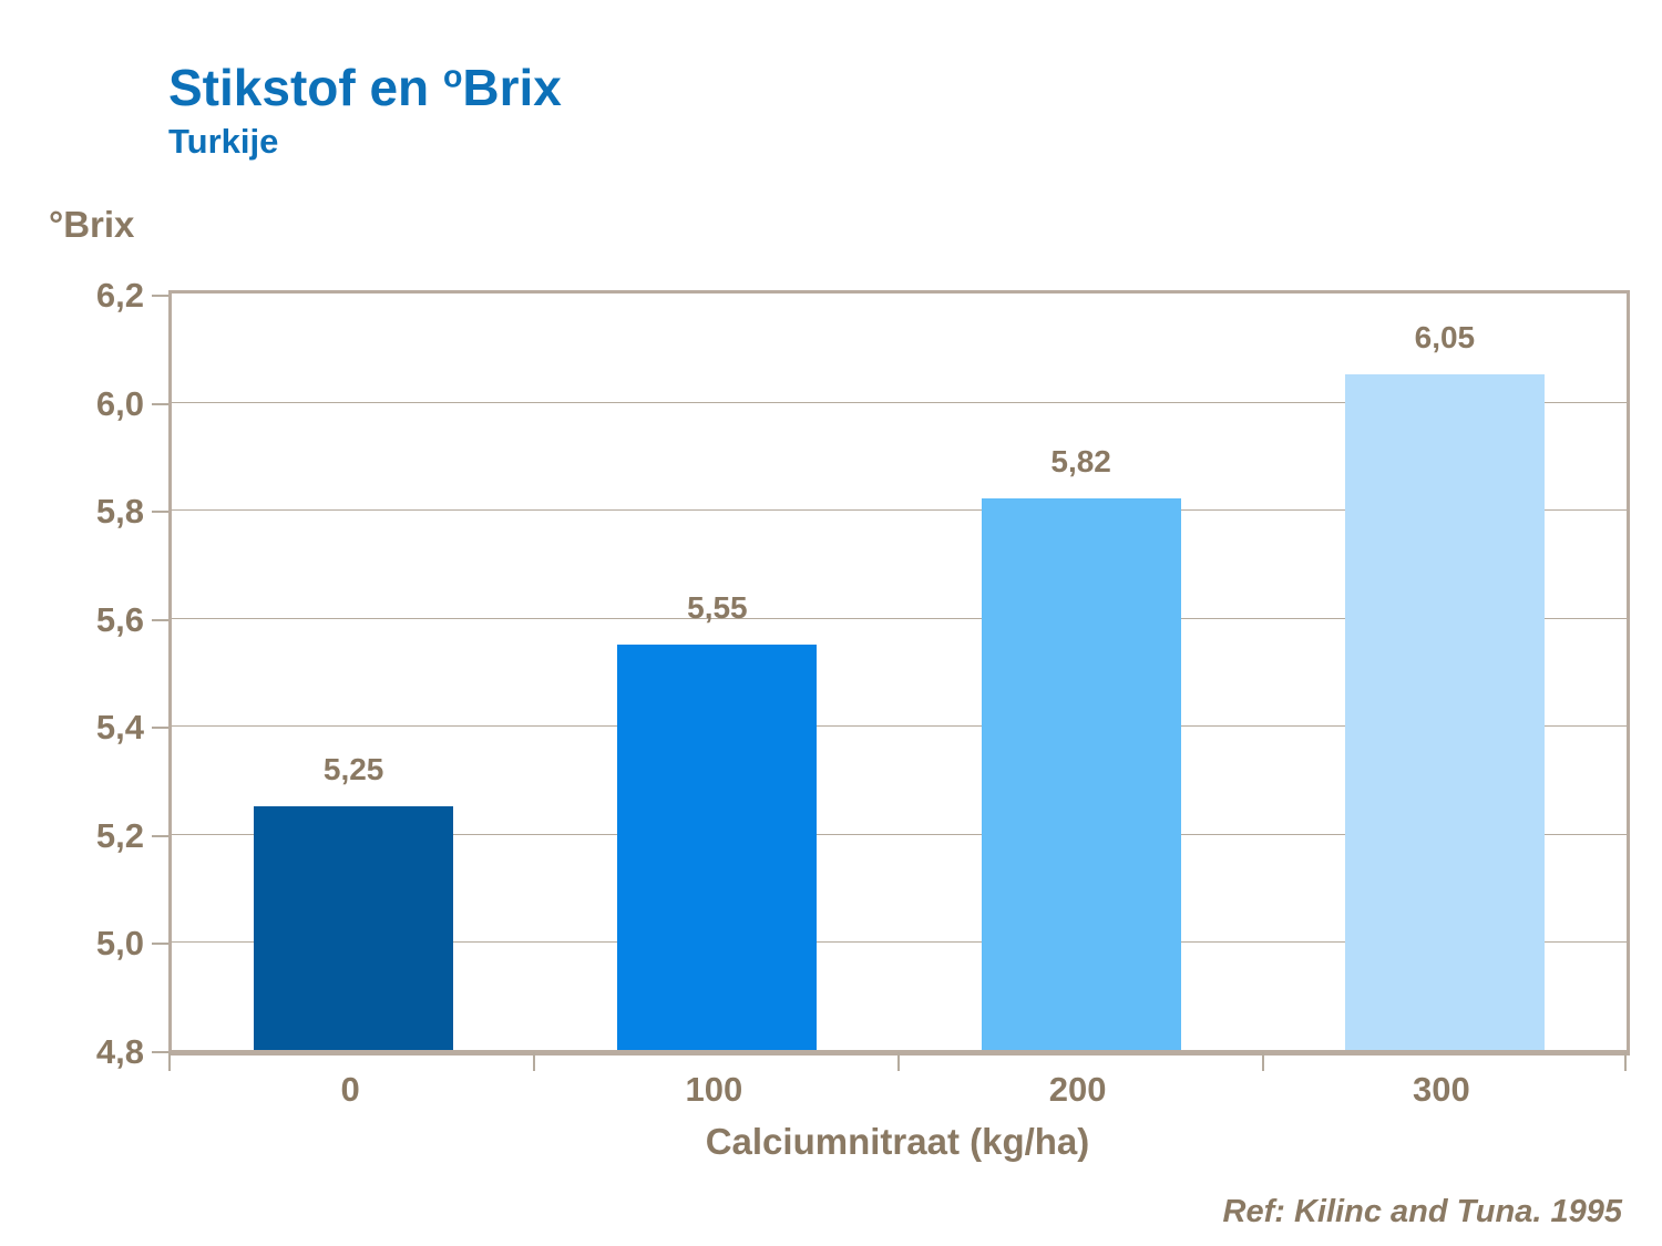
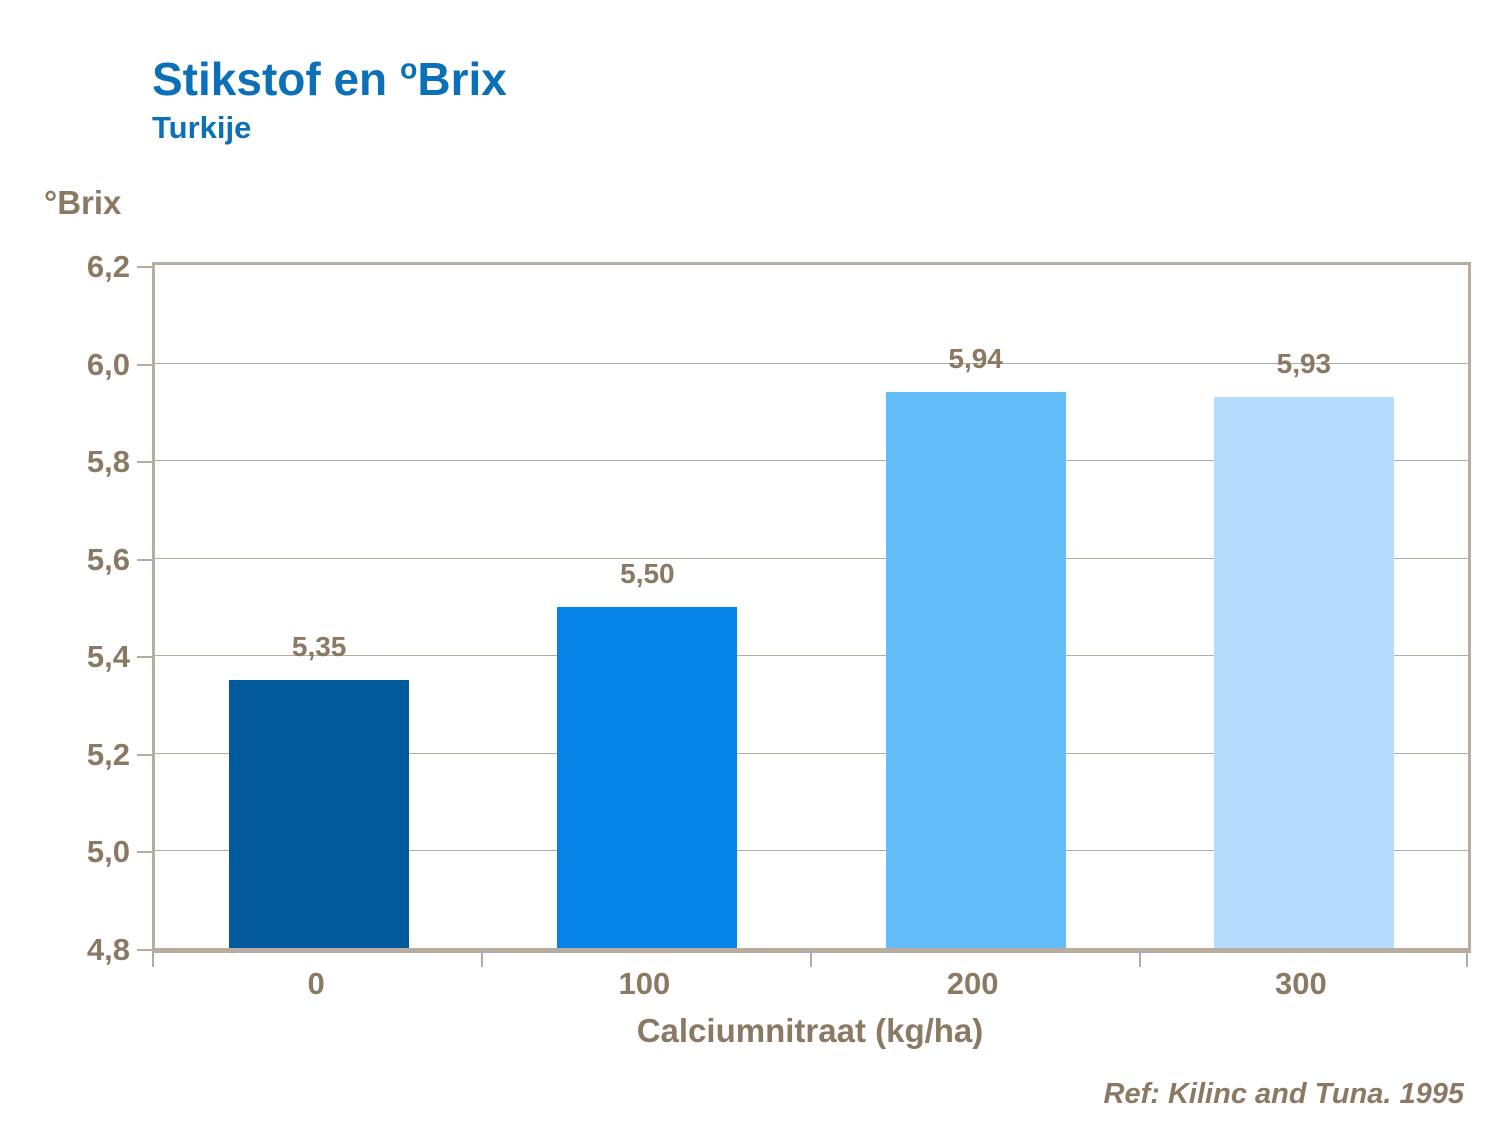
0: 5,25 -> 5,35
100: 5,55 -> 5,50
200: 5,82 -> 5,94
300: 6,05 -> 5,93
